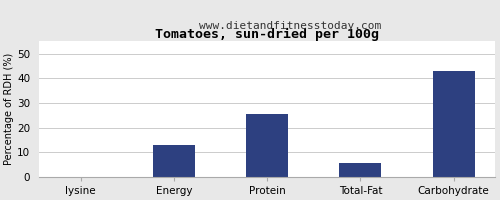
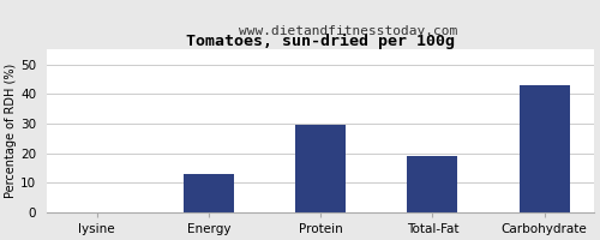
Protein: 25.5 -> 29.5
Total-Fat: 5.5 -> 19.0
